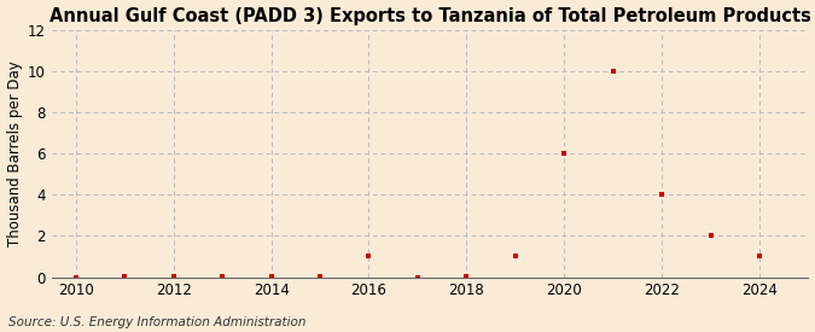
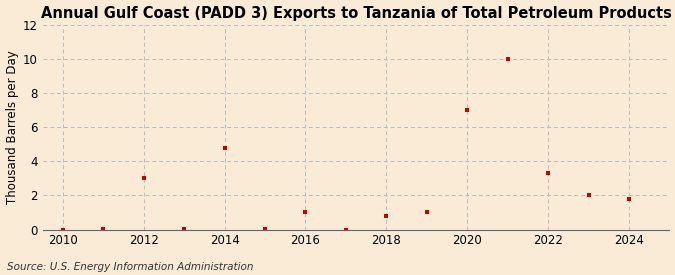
2012: 0.0 -> 3.0
2014: 0.0 -> 4.8
2018: 0.0 -> 0.8
2020: 6.0 -> 7.0
2022: 4.0 -> 3.3
2024: 1.0 -> 1.8
